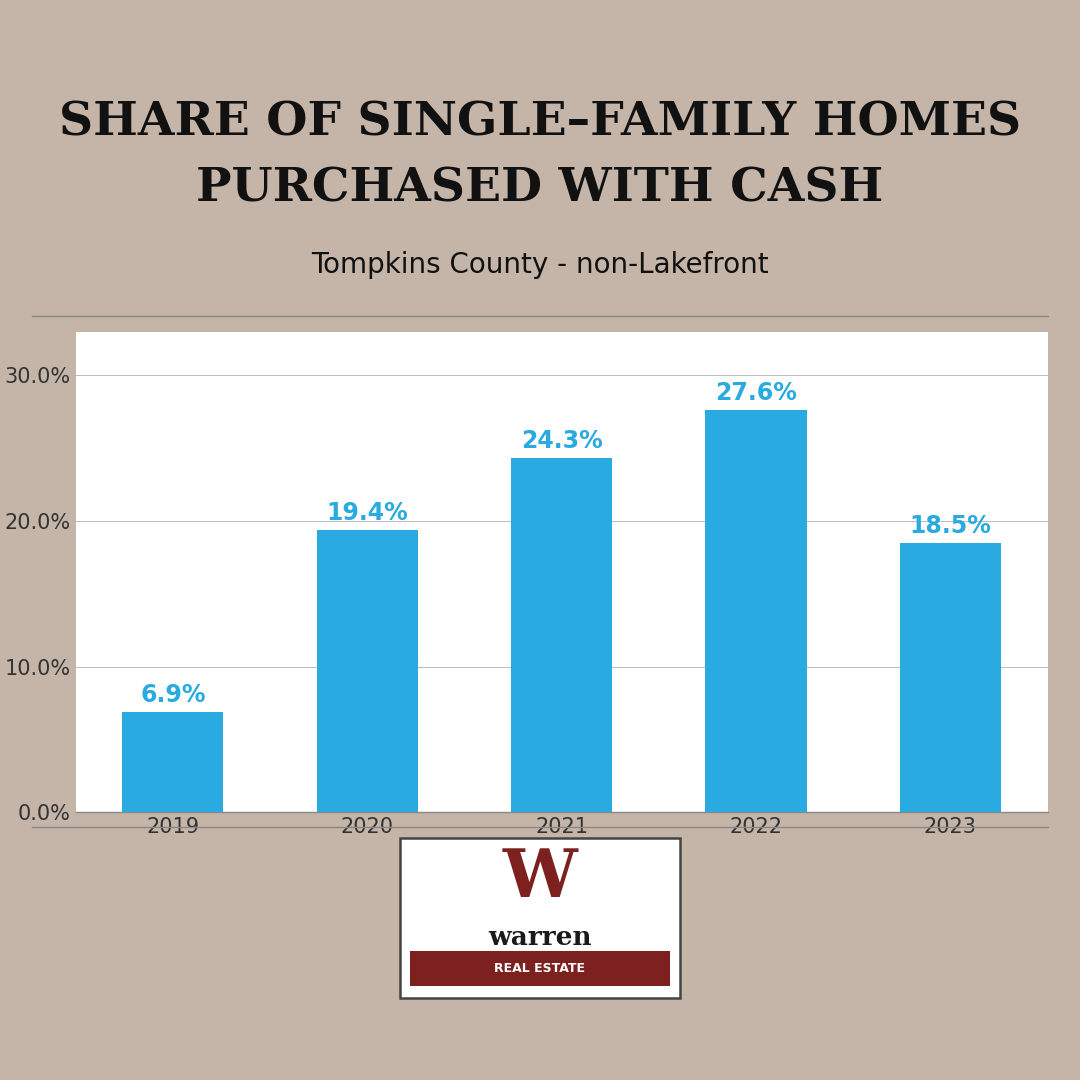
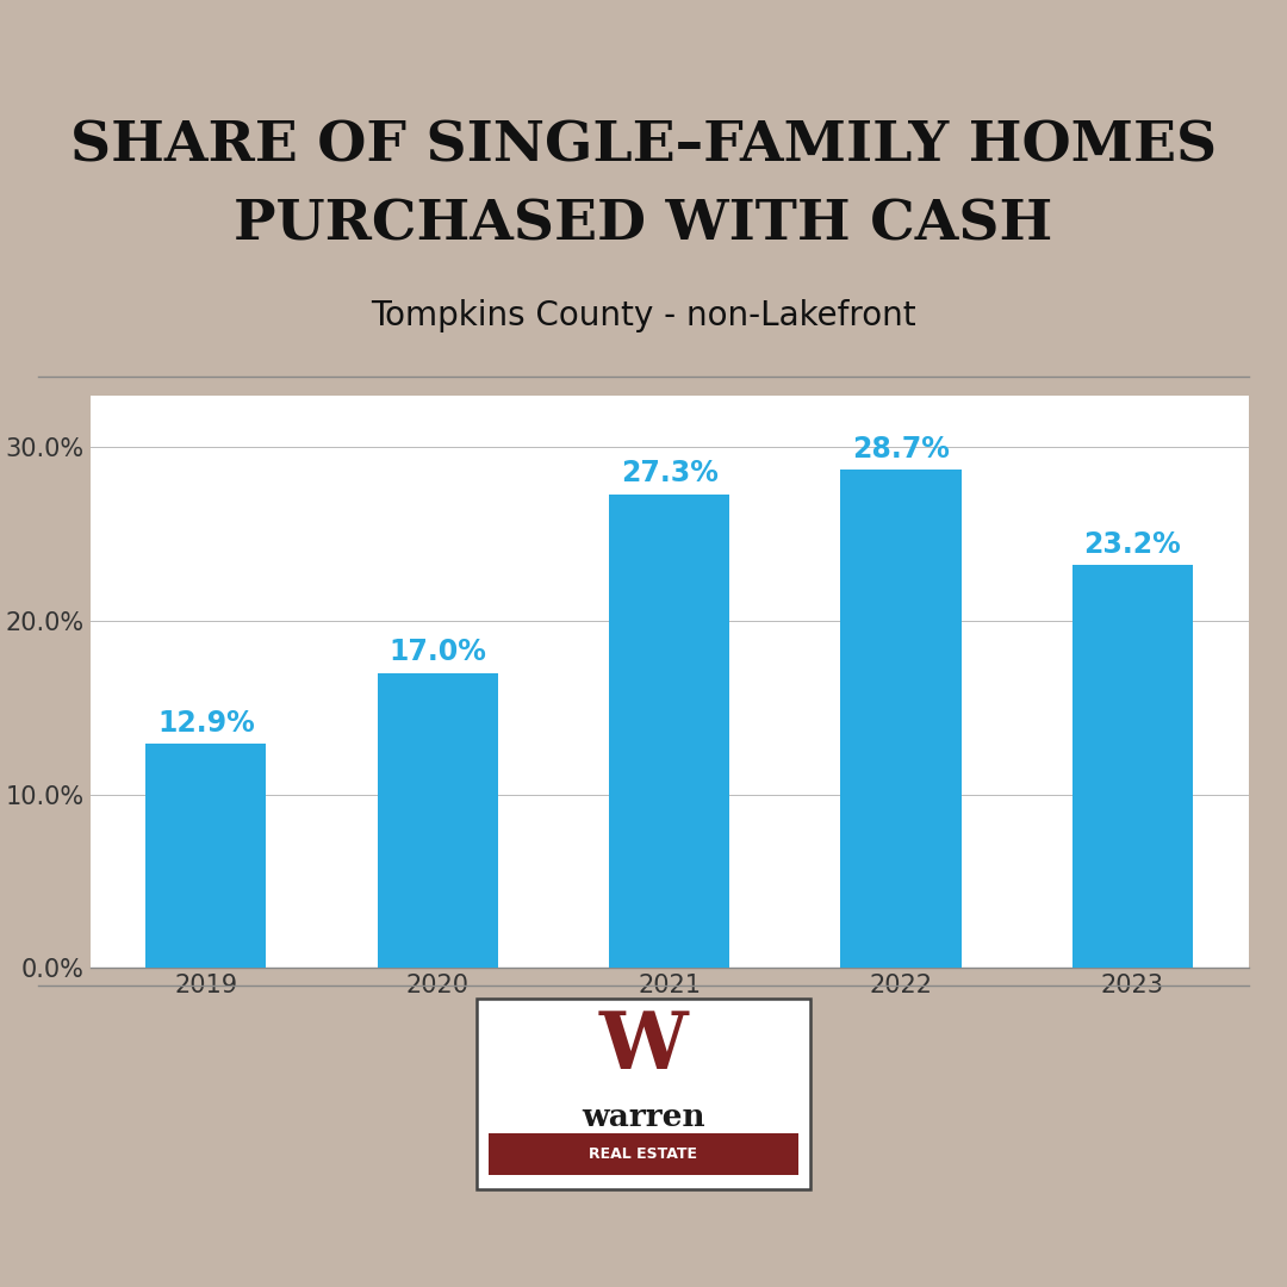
2019: 6.9% -> 12.9%
2020: 19.4% -> 17.0%
2021: 24.3% -> 27.3%
2022: 27.6% -> 28.7%
2023: 18.5% -> 23.2%
